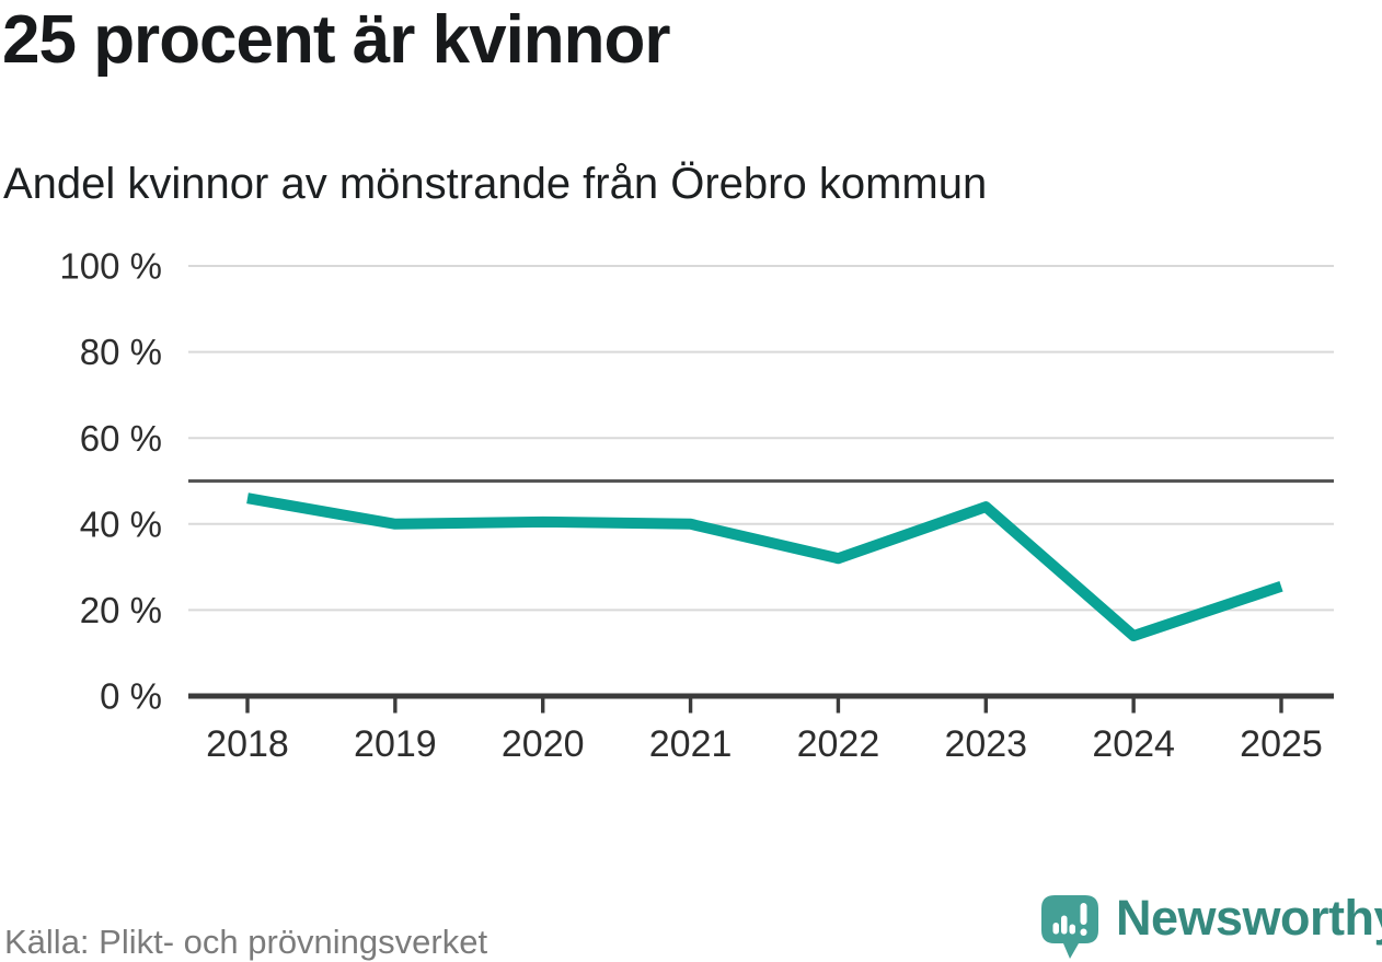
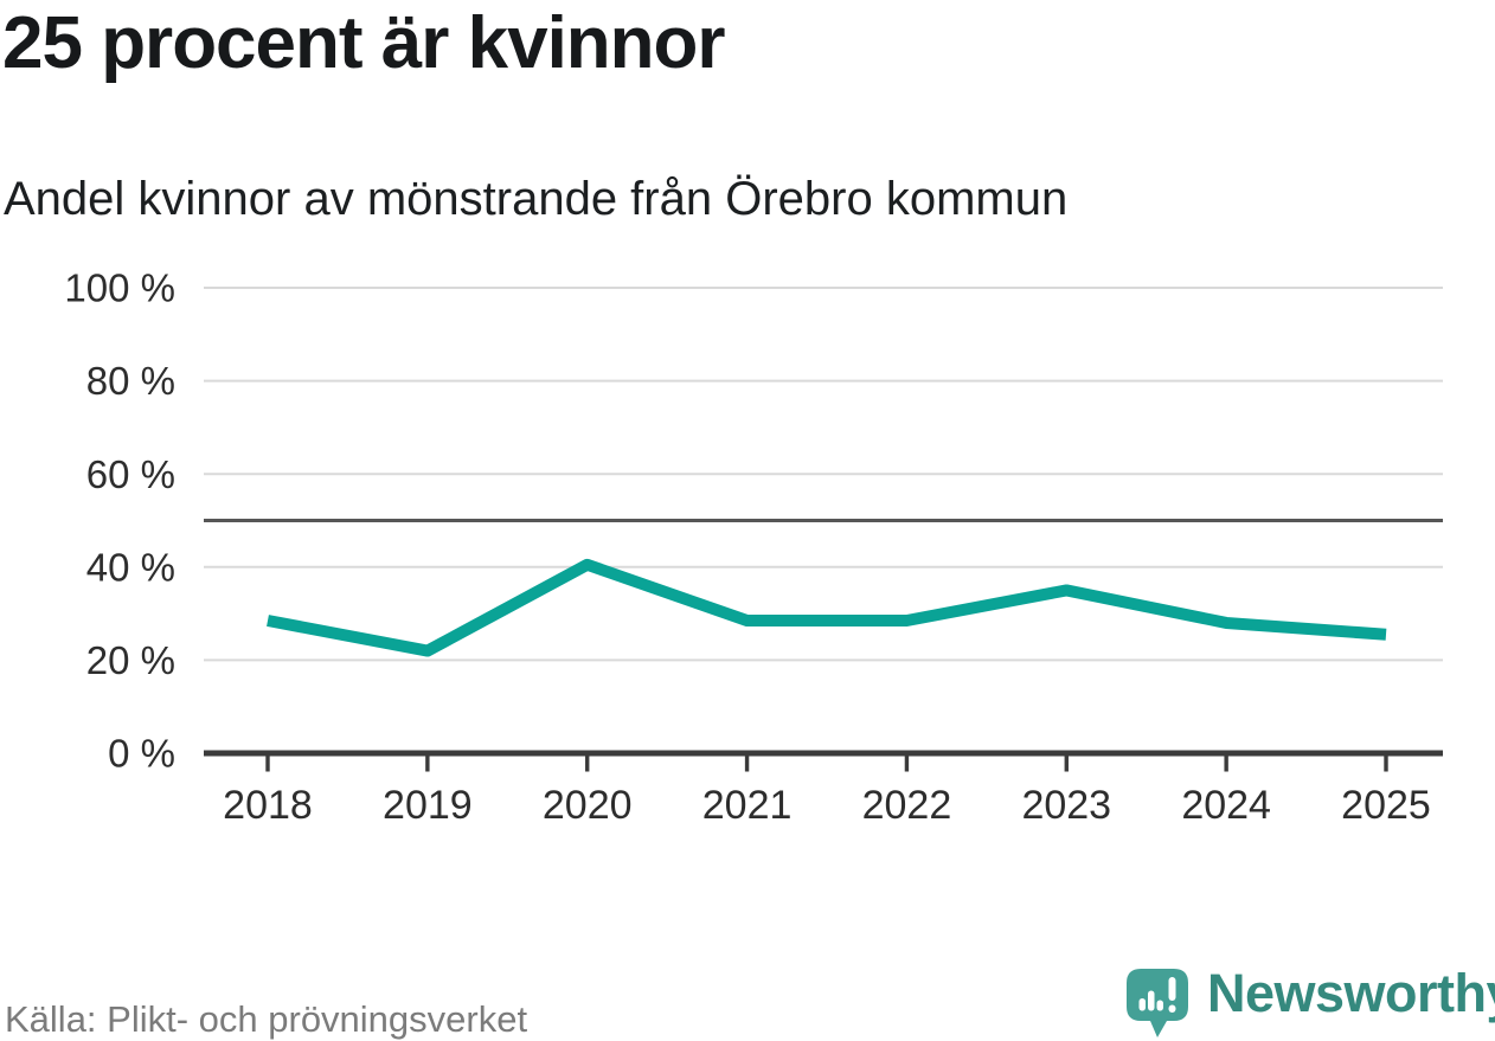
2018: 46% -> 28%
2019: 40% -> 22%
2021: 40% -> 28%
2022: 32% -> 28%
2023: 44% -> 35%
2024: 14% -> 28%
